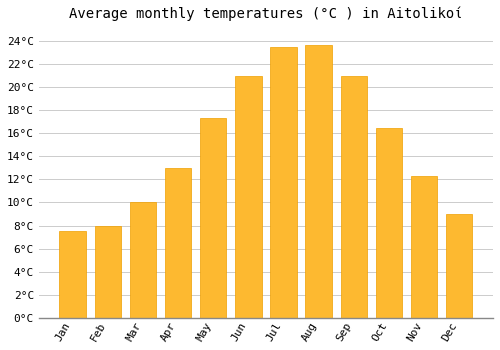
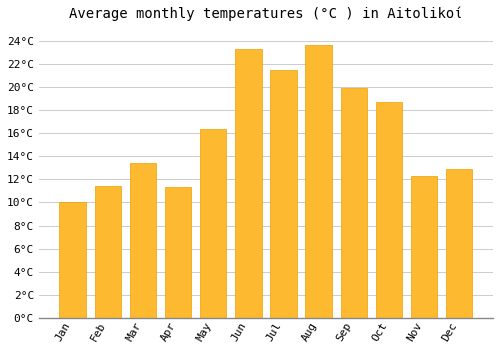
Jan: 7.5°C -> 10.0°C
Feb: 8.0°C -> 11.4°C
Mar: 10.0°C -> 13.4°C
Apr: 13.0°C -> 11.3°C
May: 17.3°C -> 16.4°C
Jun: 21.0°C -> 23.3°C
Jul: 23.5°C -> 21.5°C
Sep: 21.0°C -> 19.9°C
Oct: 16.5°C -> 18.7°C
Dec: 9.0°C -> 12.9°C
